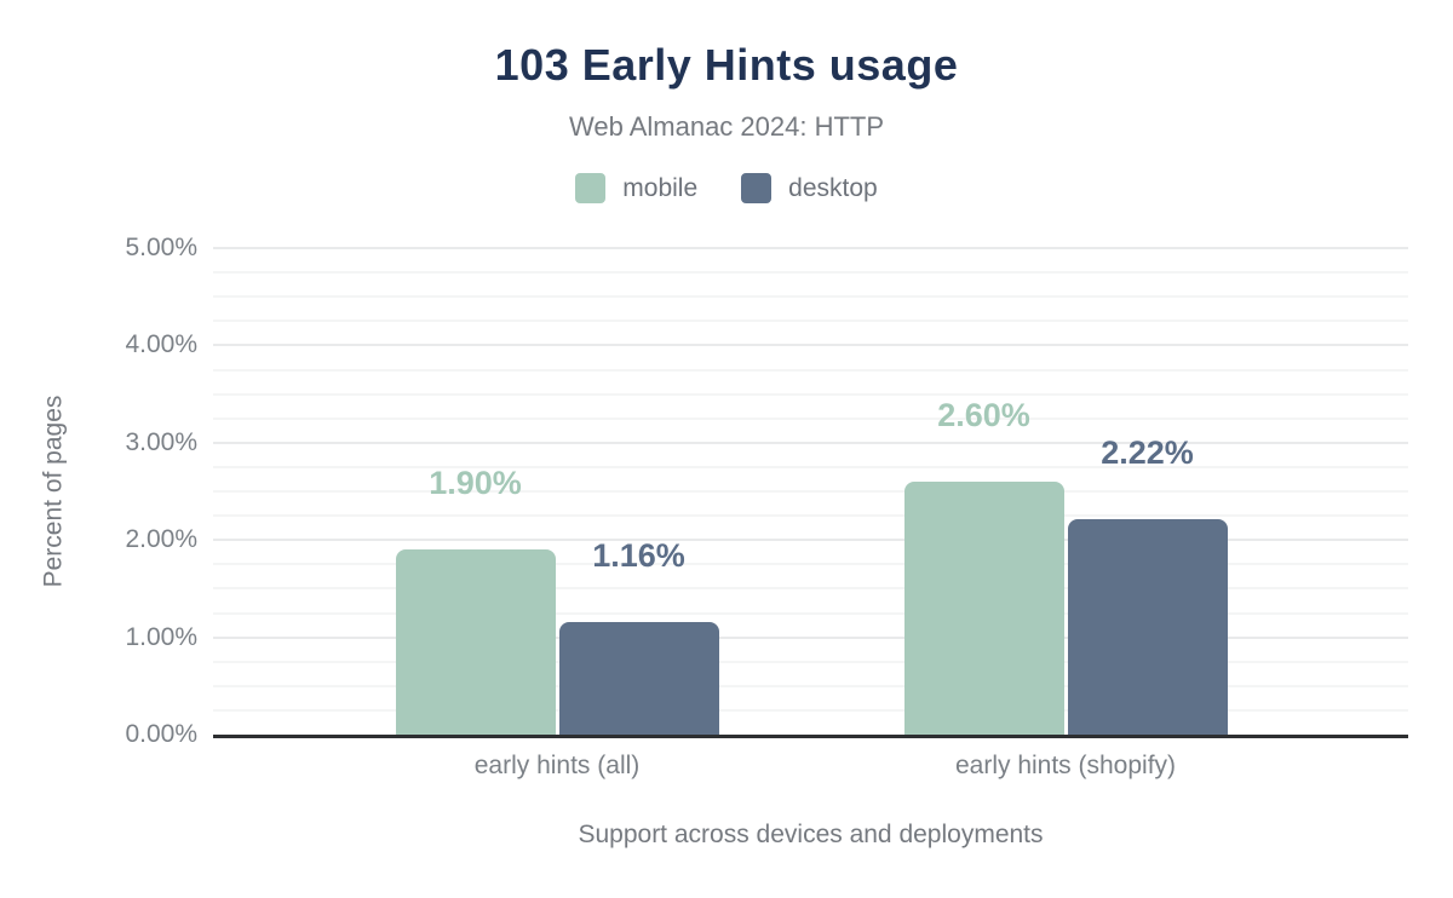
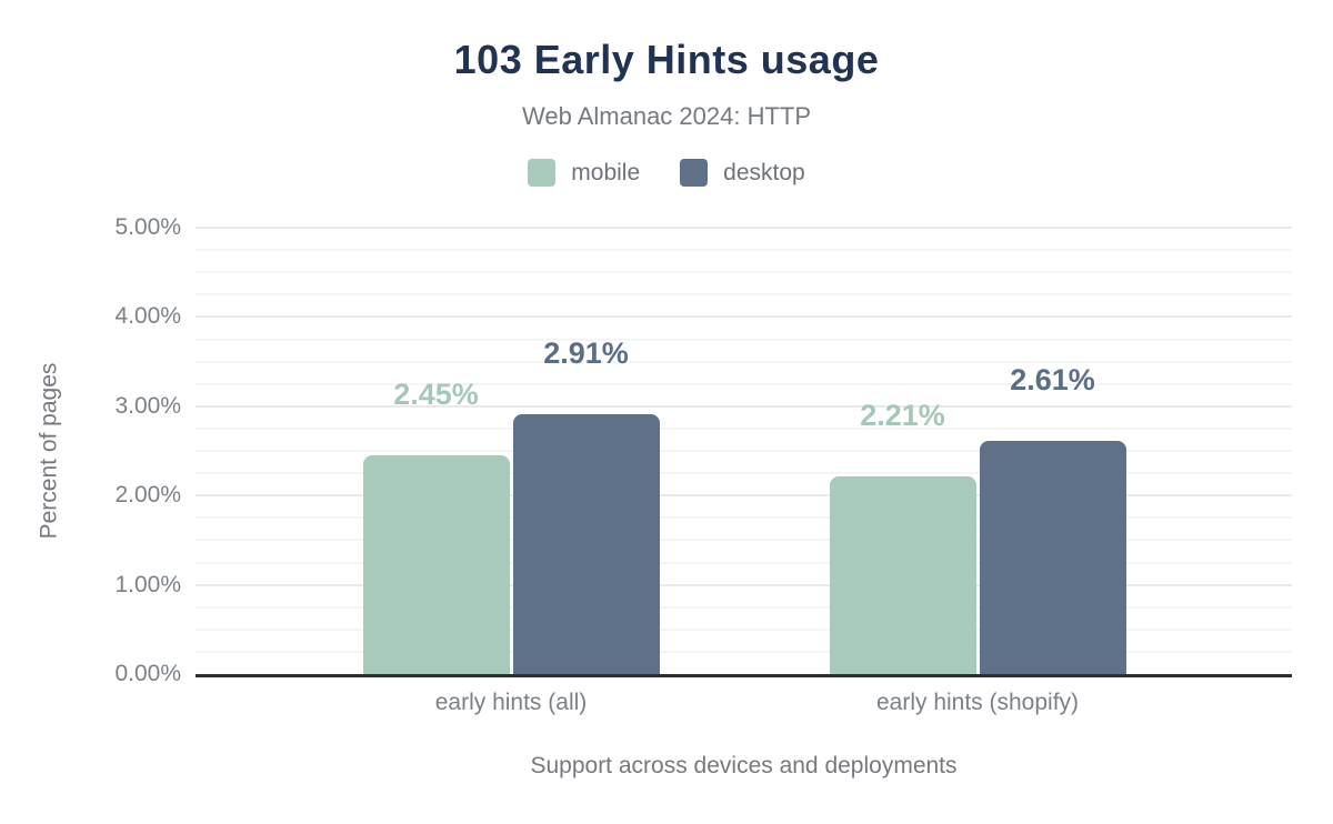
mobile/early hints (all): 1.90% -> 2.45%
desktop/early hints (all): 1.16% -> 2.91%
mobile/early hints (shopify): 2.60% -> 2.21%
desktop/early hints (shopify): 2.22% -> 2.61%
